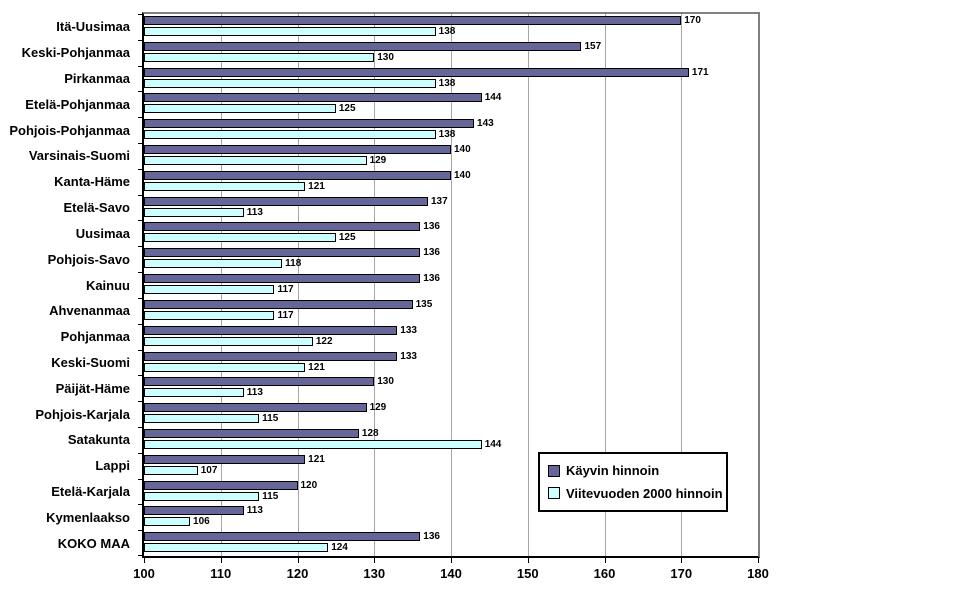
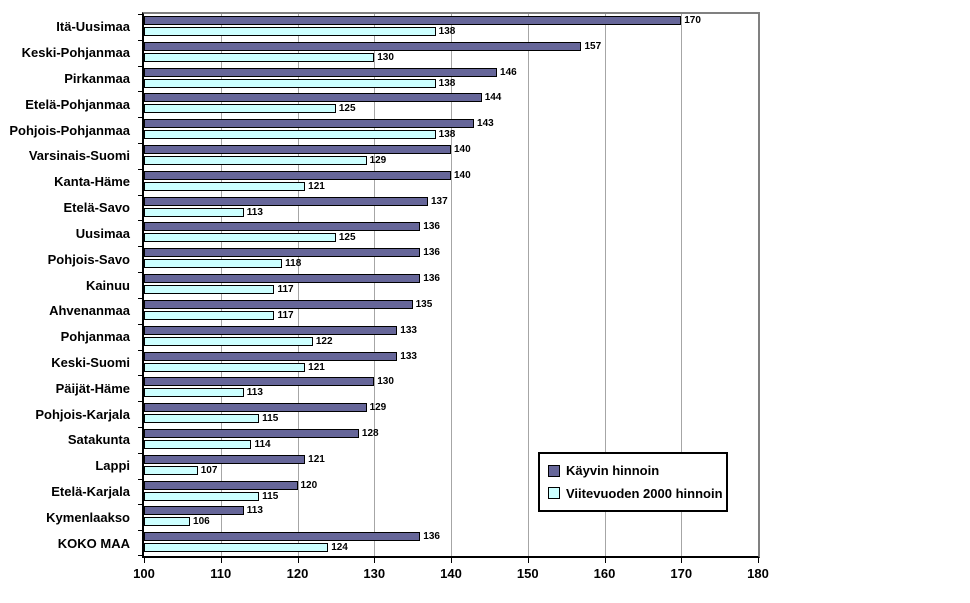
Käyvin hinnoin/Pirkanmaa: 171 -> 146
Viitevuoden 2000 hinnoin/Satakunta: 144 -> 114
